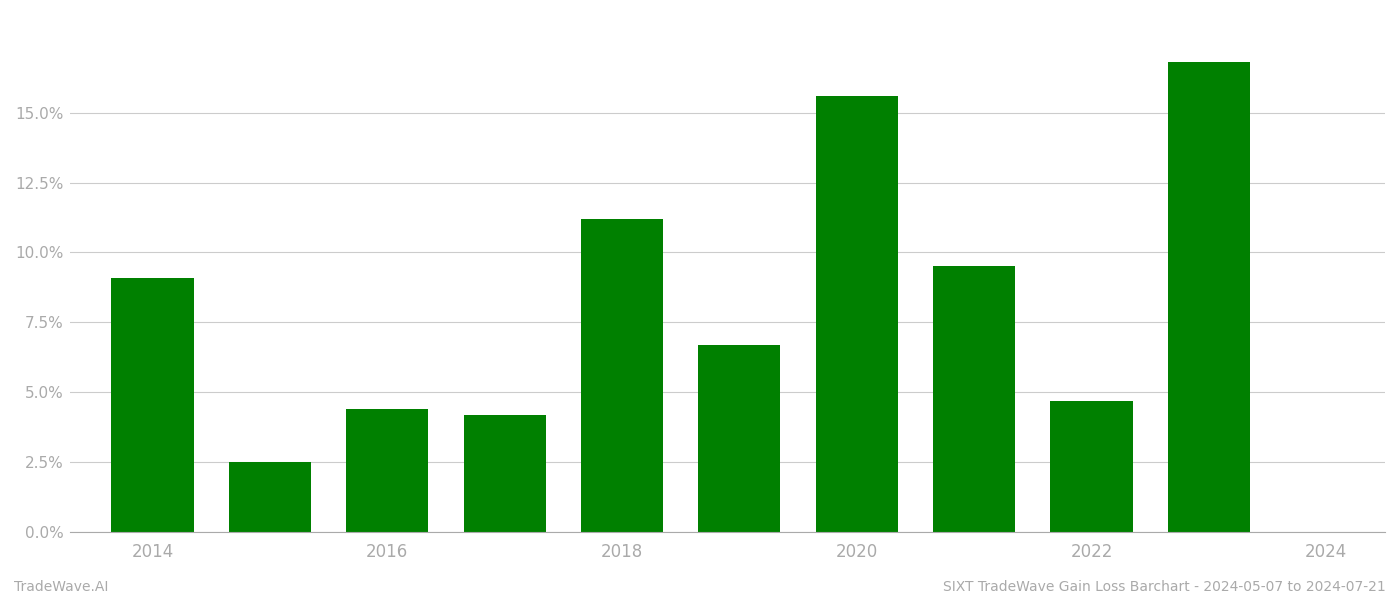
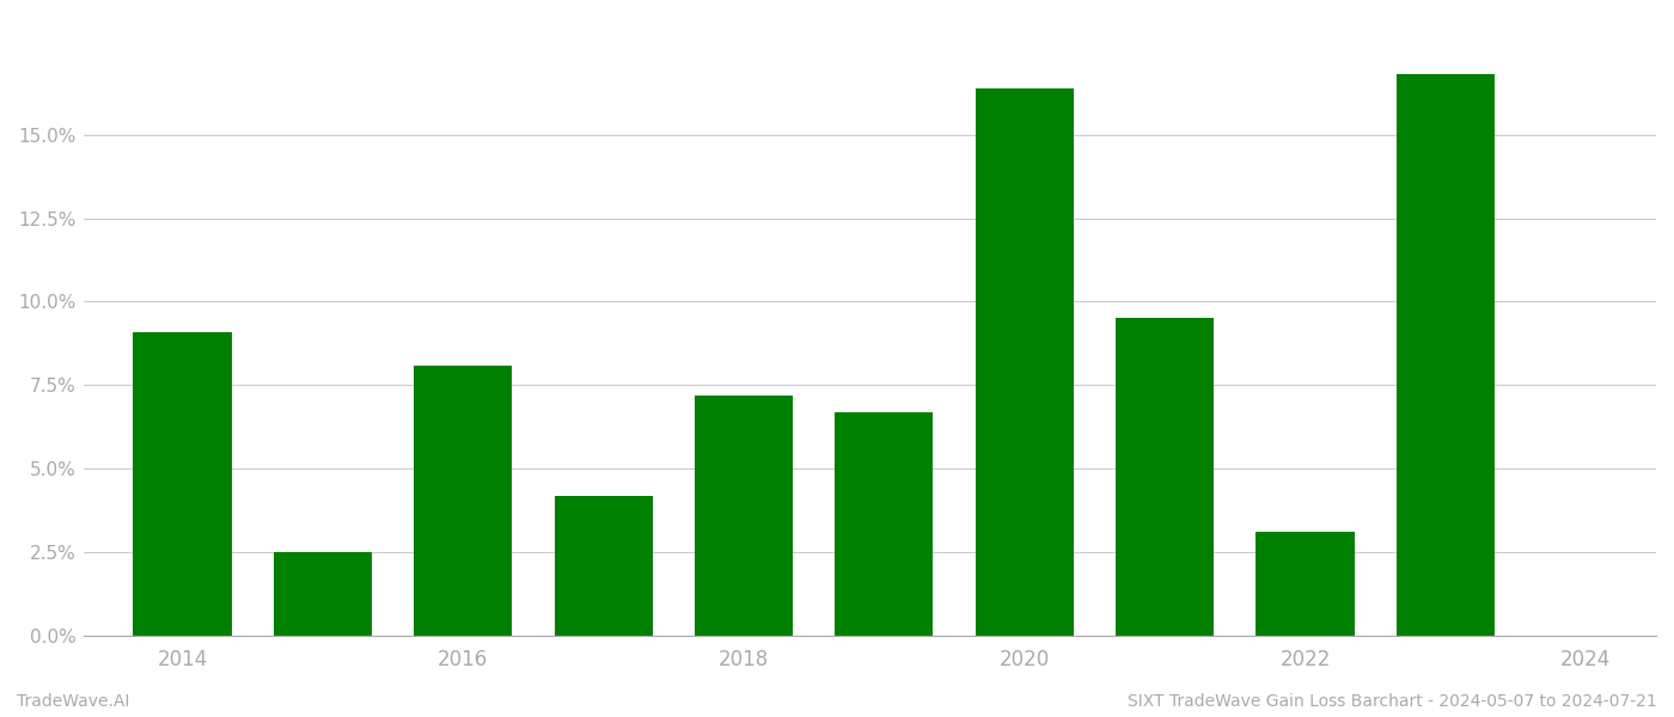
2016: 4.4% -> 8.1%
2018: 11.2% -> 7.2%
2020: 15.6% -> 16.4%
2022: 4.7% -> 3.1%
